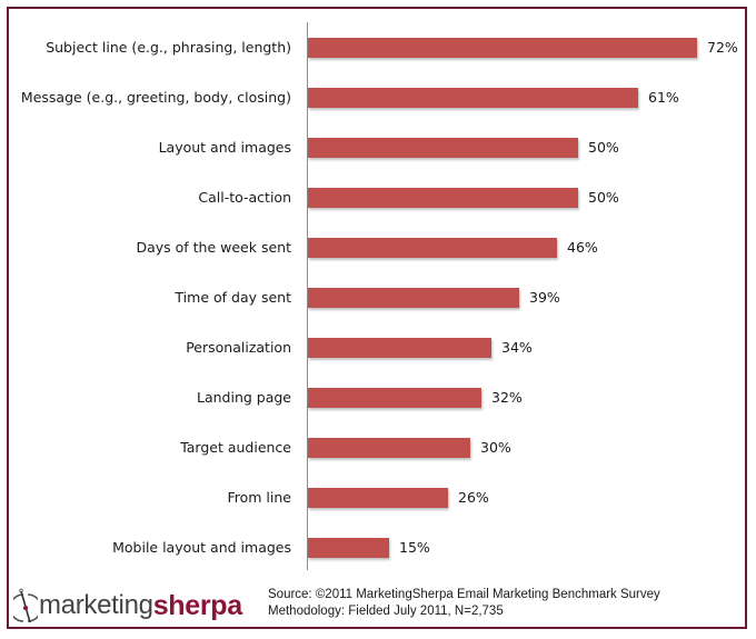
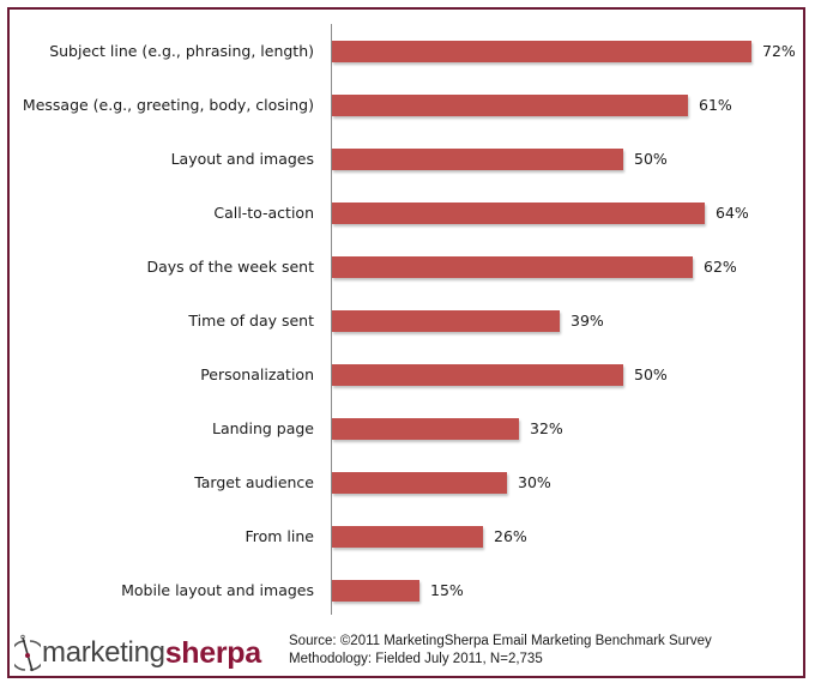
Call-to-action: 50% -> 64%
Days of the week sent: 46% -> 62%
Personalization: 34% -> 50%
